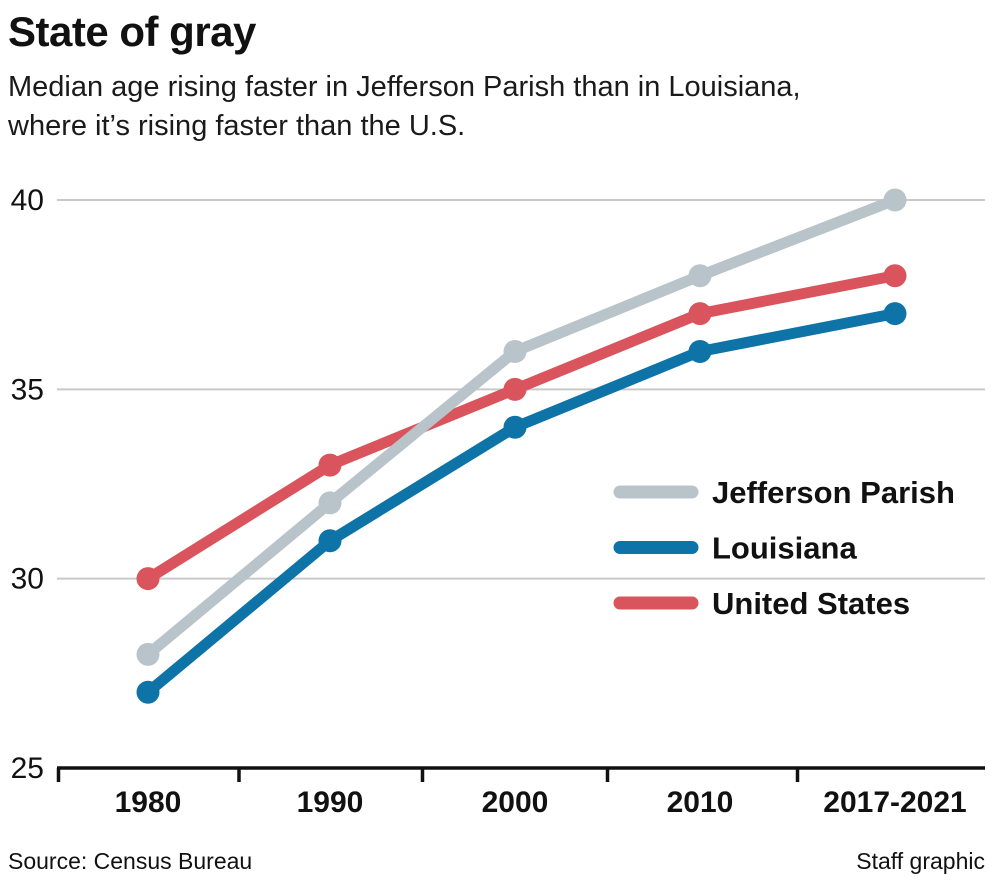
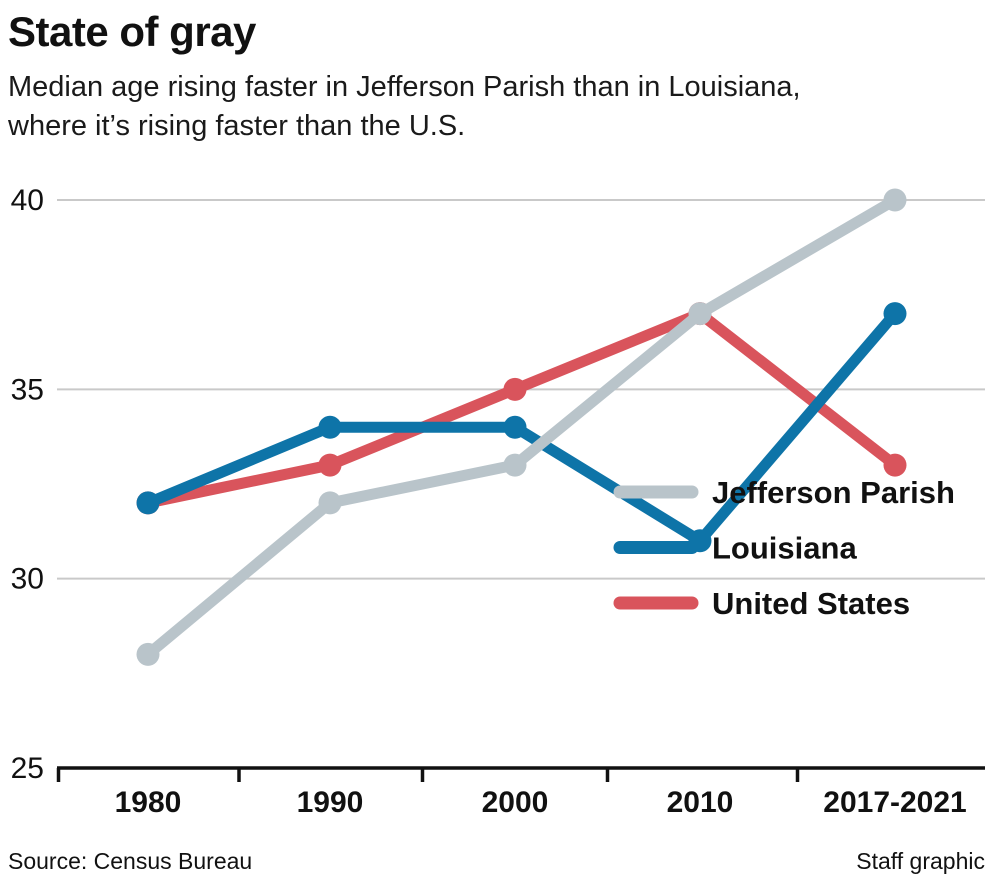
Louisiana/1980: 27 -> 32
United States/1980: 30 -> 32
Louisiana/1990: 31 -> 34
Jefferson Parish/2000: 36 -> 33
Jefferson Parish/2010: 38 -> 37
Louisiana/2010: 36 -> 31
United States/2017-2021: 38 -> 33
